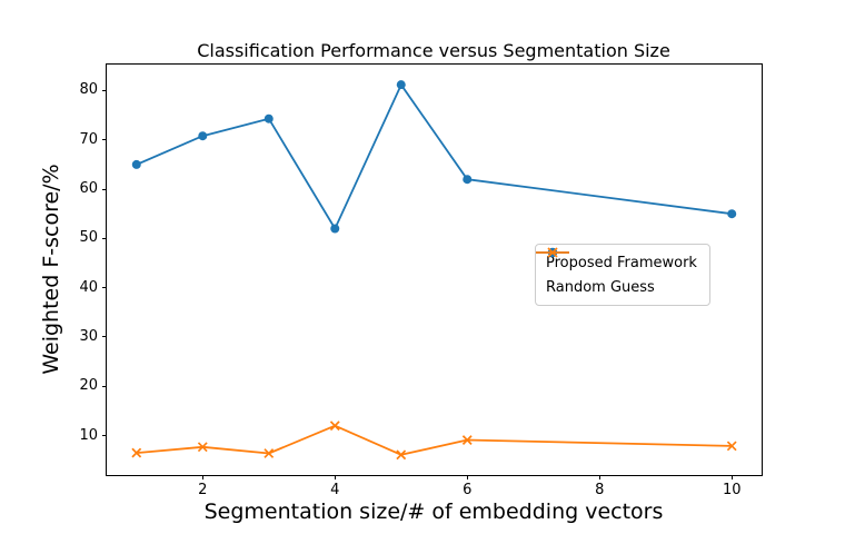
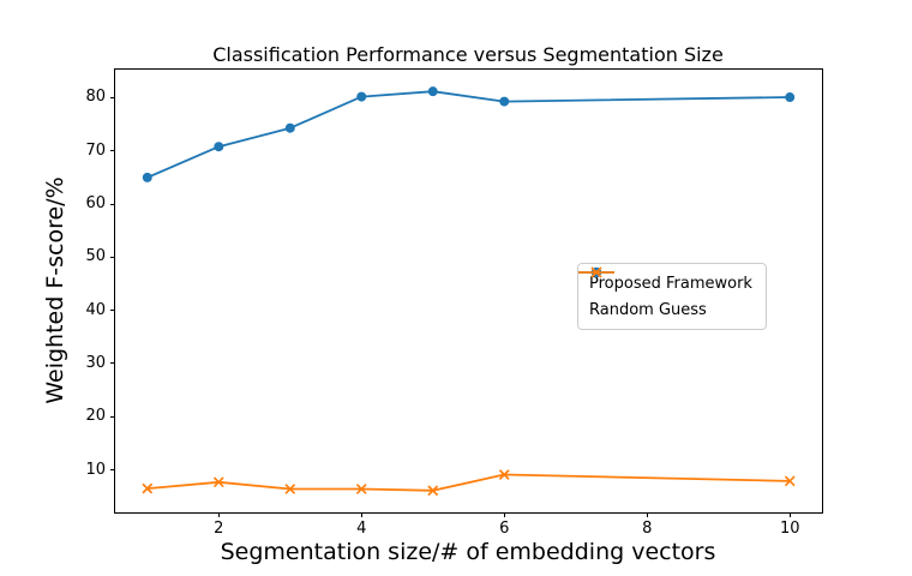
Proposed Framework/4: 52 -> 80
Random Guess/4: 12 -> 6
Proposed Framework/6: 62 -> 79
Proposed Framework/10: 55 -> 80
